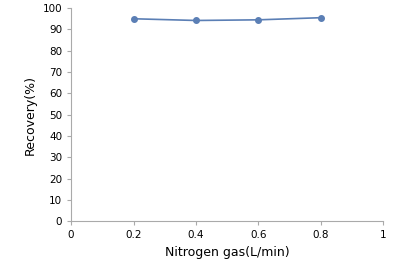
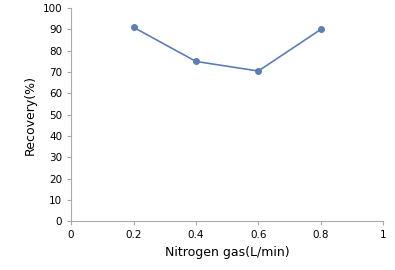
0.2: 95.0 -> 91.0
0.4: 94.2 -> 75.0
0.6: 94.5 -> 70.5
0.8: 95.5 -> 90.0
